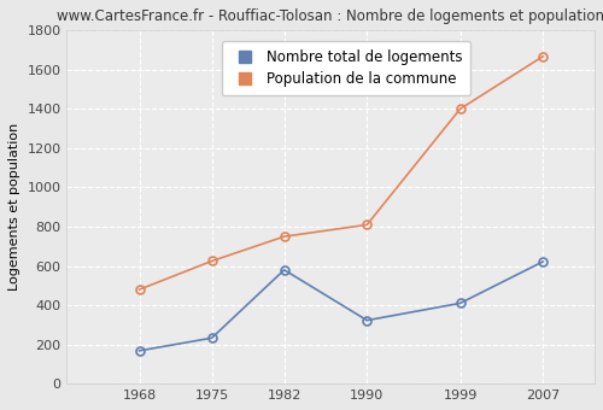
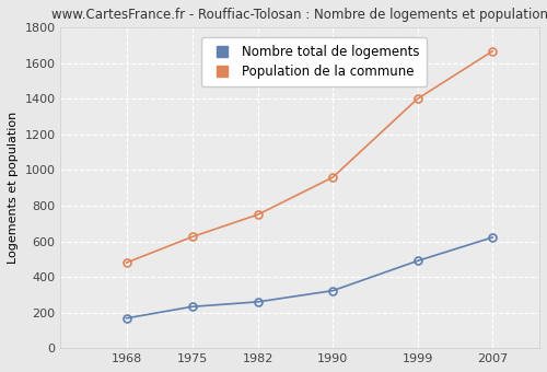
Nombre total de logements/1982: 580 -> 260
Population de la commune/1990: 810 -> 960
Nombre total de logements/1999: 410 -> 490
